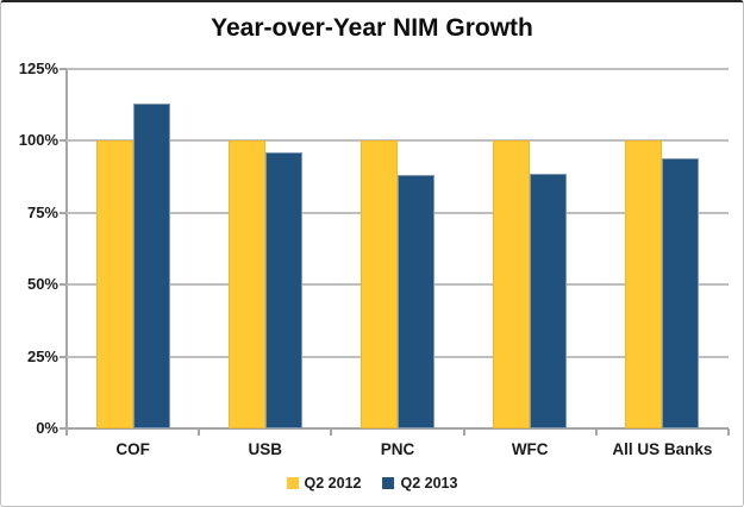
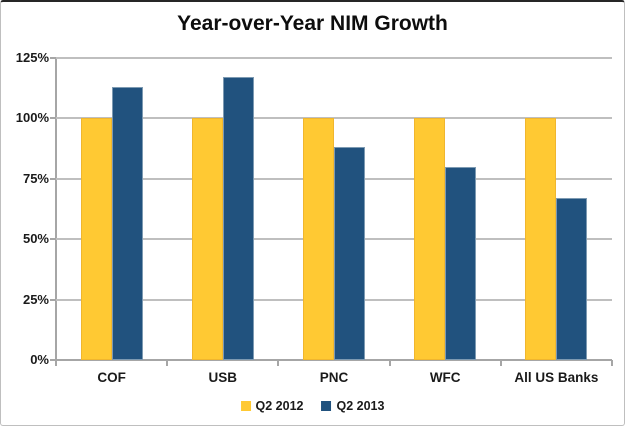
Q2 2013/USB: 96% -> 117%
Q2 2013/WFC: 88% -> 80%
Q2 2013/All US Banks: 94% -> 67%
